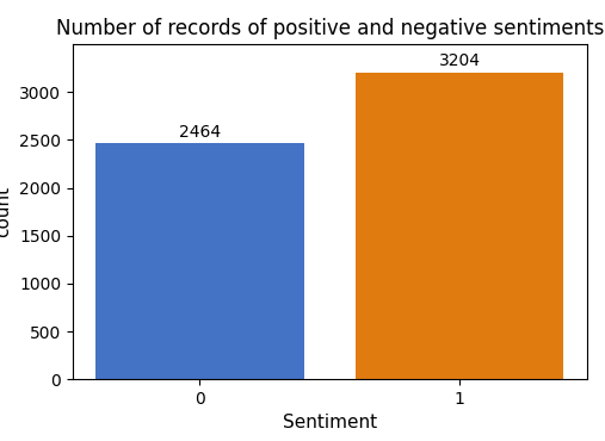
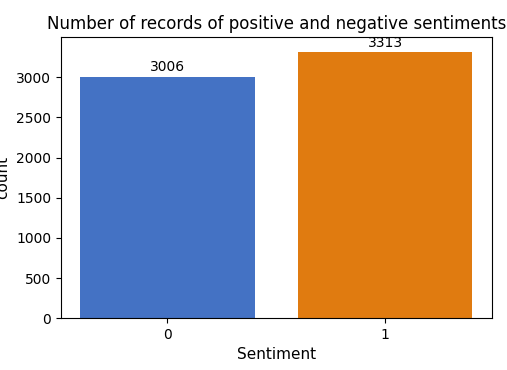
0: 2464 -> 3006
1: 3204 -> 3313
